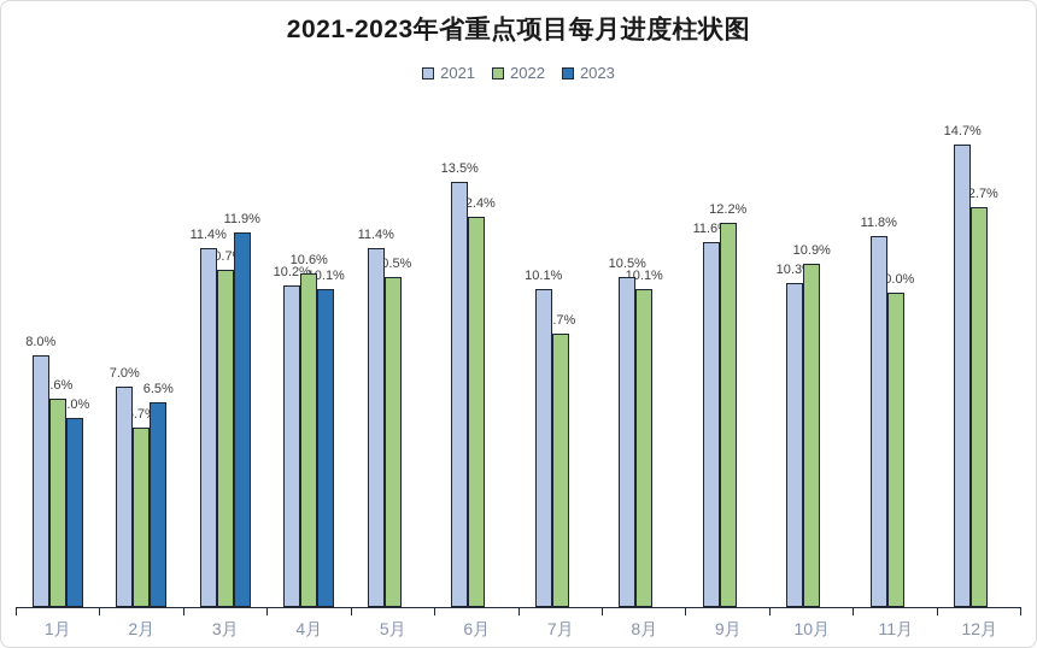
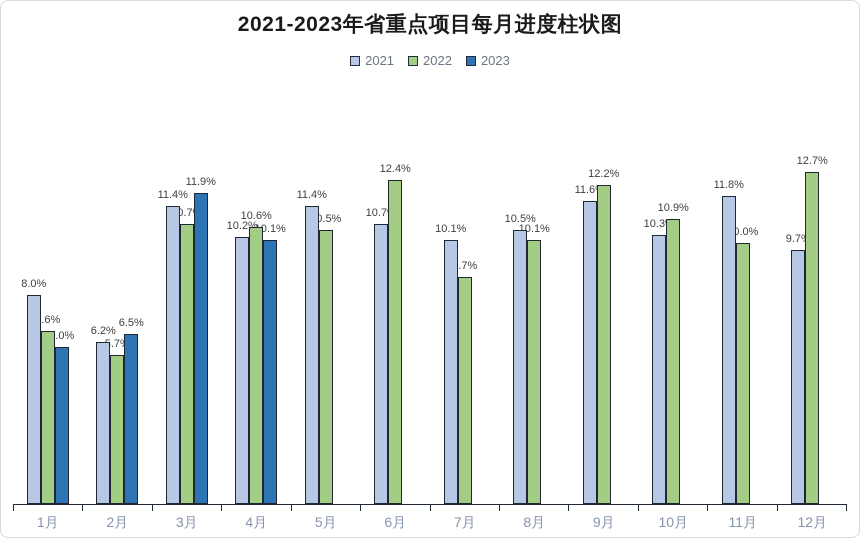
2021/2月: 7.0% -> 6.2%
2021/6月: 13.5% -> 10.7%
2021/12月: 14.7% -> 9.7%
